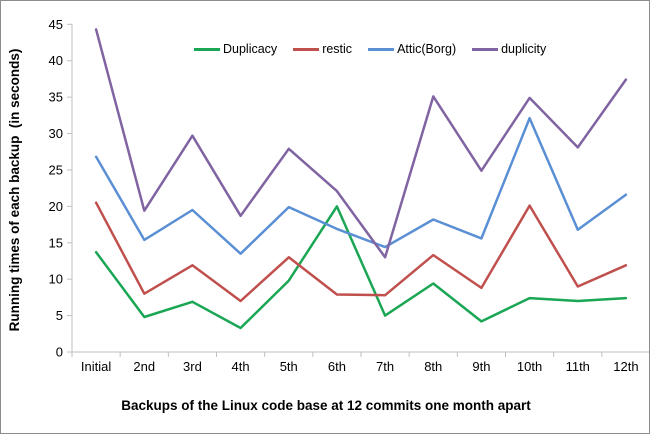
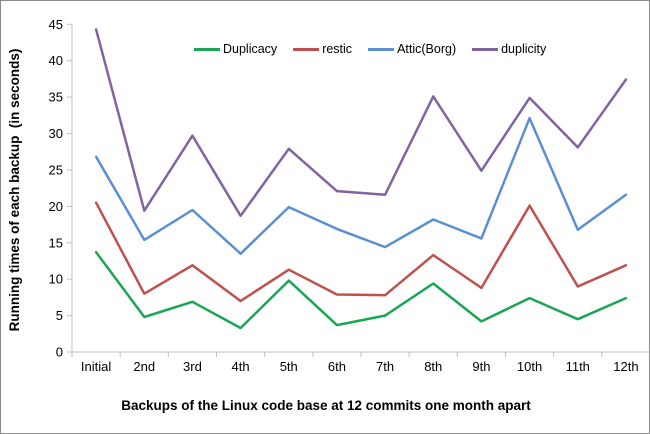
restic/5th: 13 -> 11
Duplicacy/6th: 20 -> 4
duplicity/7th: 13 -> 22
Duplicacy/11th: 7 -> 4
